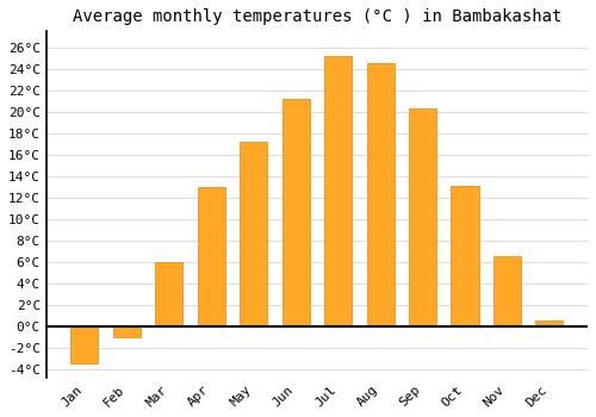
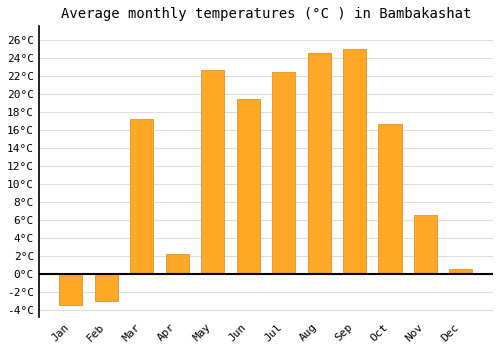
Feb: -1.0°C -> -3.0°C
Mar: 6.0°C -> 17.2°C
Apr: 13.0°C -> 2.2°C
May: 17.2°C -> 22.6°C
Jun: 21.2°C -> 19.4°C
Jul: 25.2°C -> 22.4°C
Sep: 20.3°C -> 25.0°C
Oct: 13.1°C -> 16.6°C
